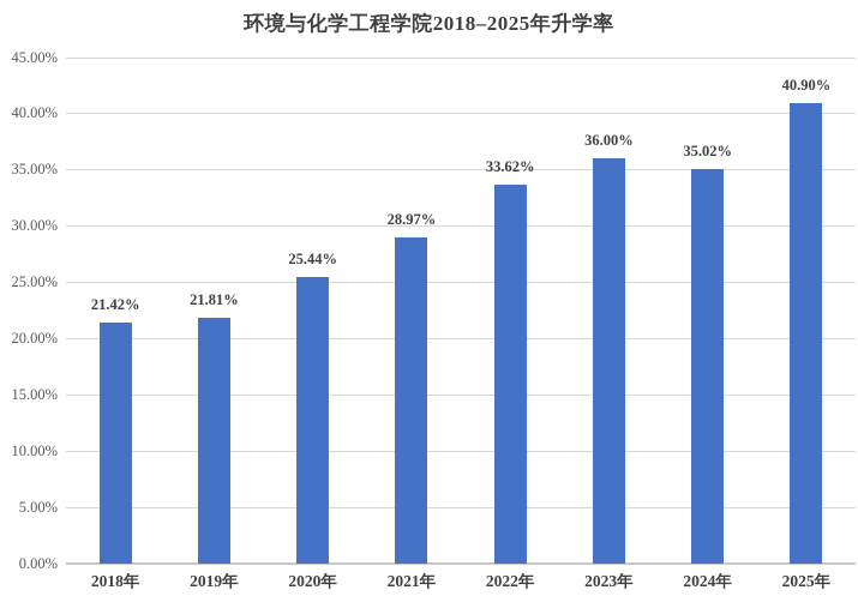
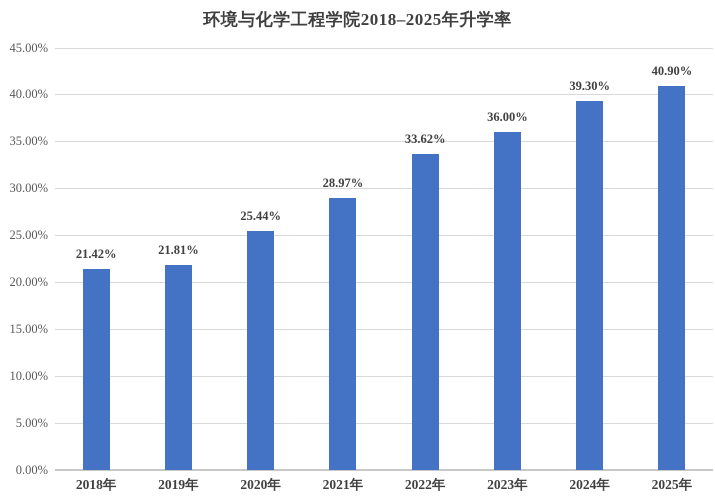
2024年: 35.02% -> 39.30%
